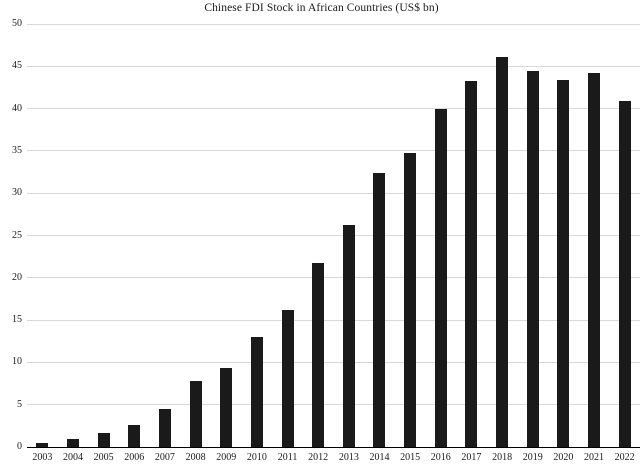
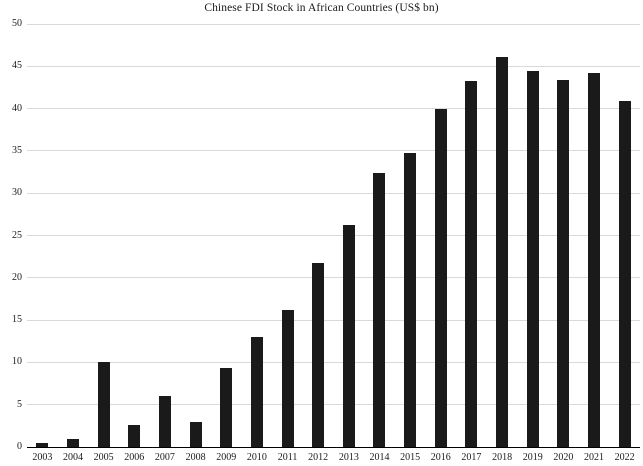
2005: 2 -> 10
2007: 4 -> 6
2008: 8 -> 3
